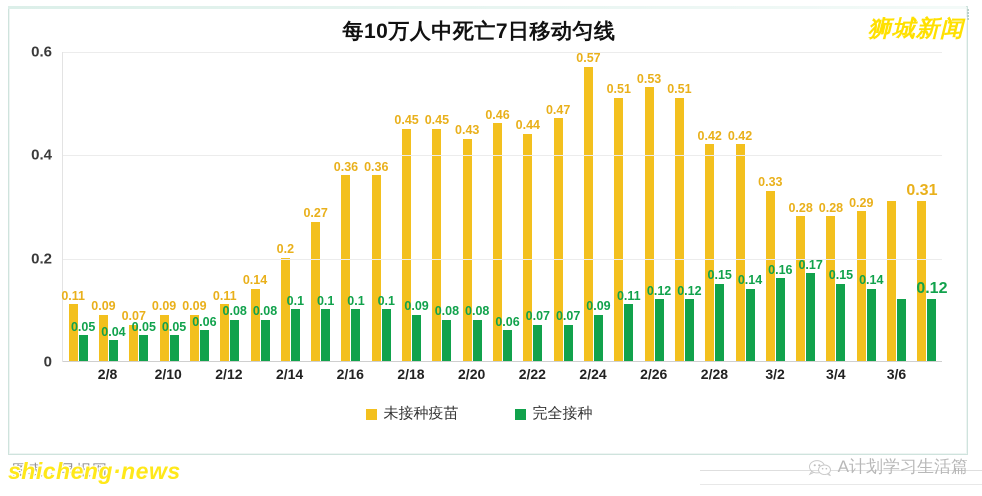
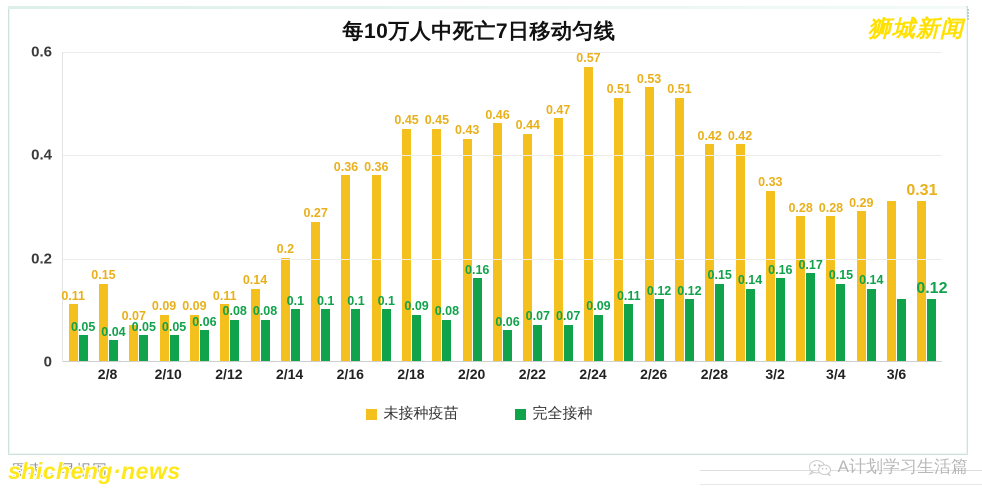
未接种疫苗/2/8: 0.09 -> 0.15
完全接种/2/20: 0.08 -> 0.16
